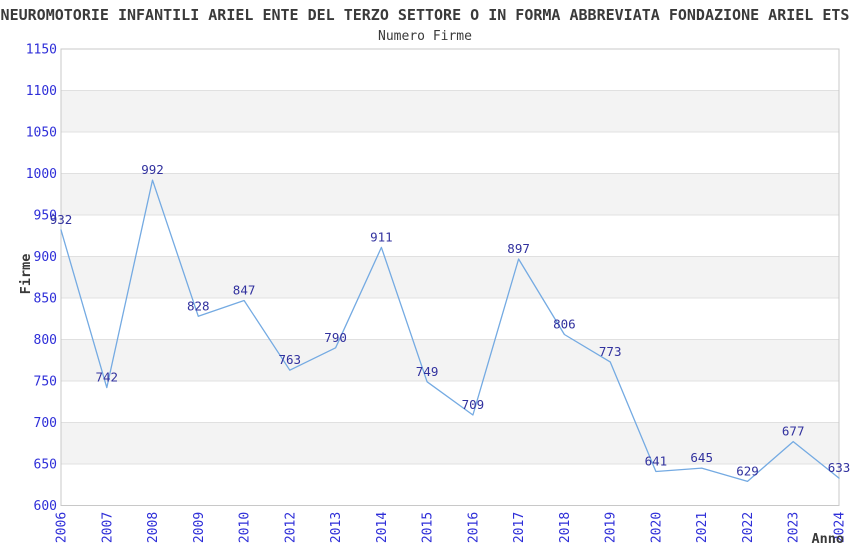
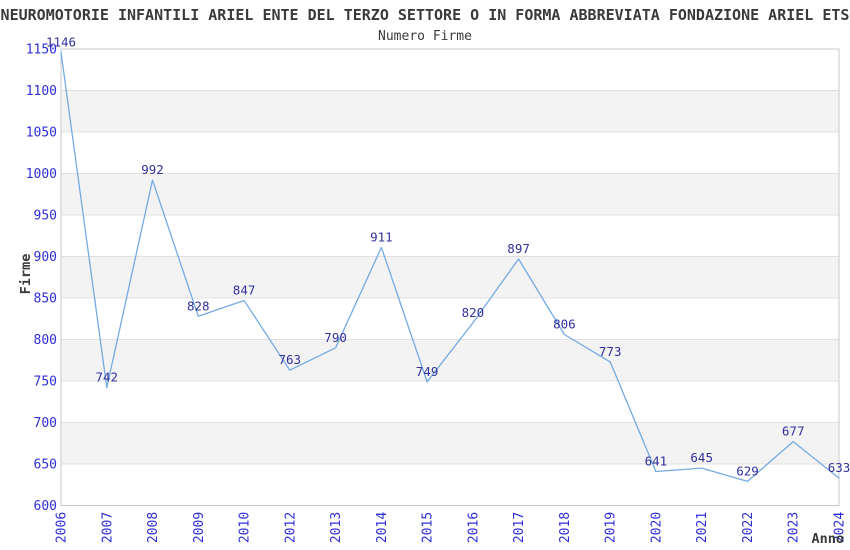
2006: 932 -> 1146
2016: 709 -> 820
